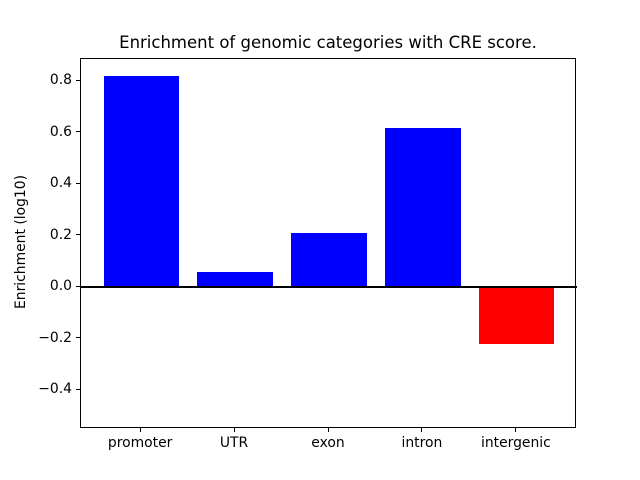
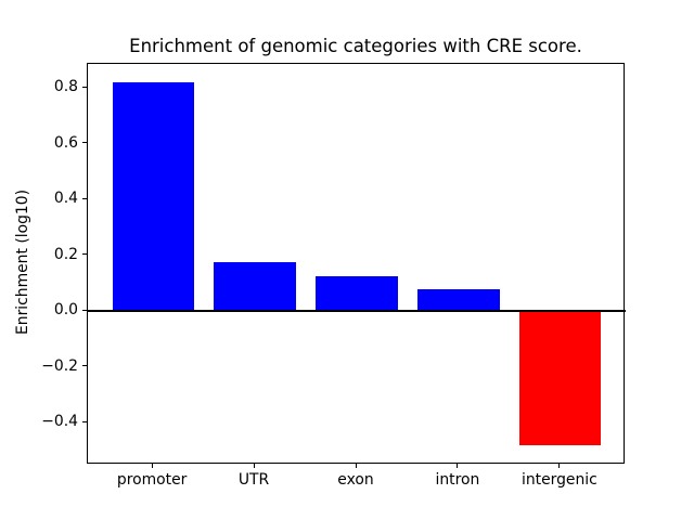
UTR: 0.06 -> 0.17
exon: 0.21 -> 0.12
intron: 0.62 -> 0.08
intergenic: -0.22 -> -0.48
